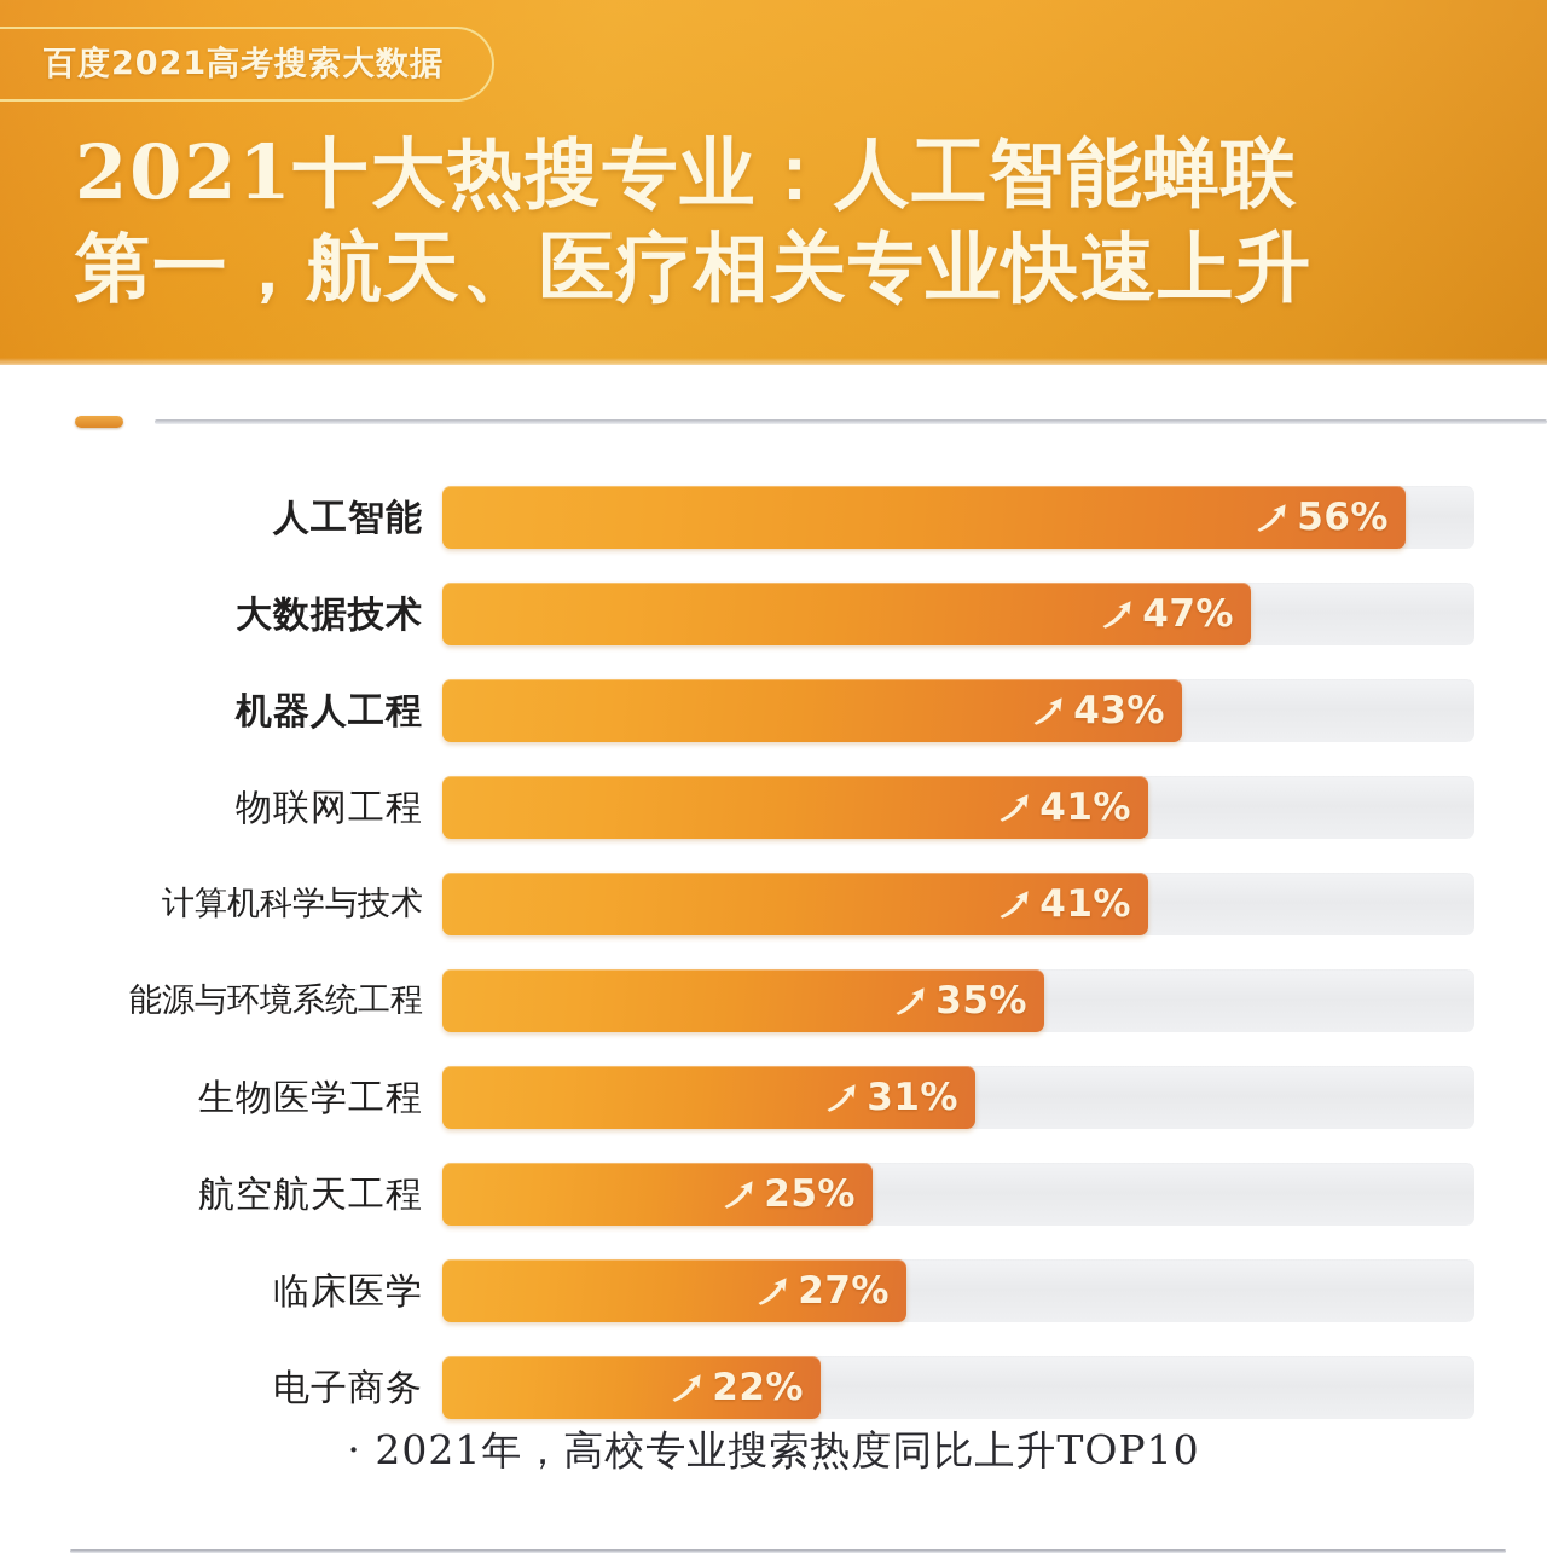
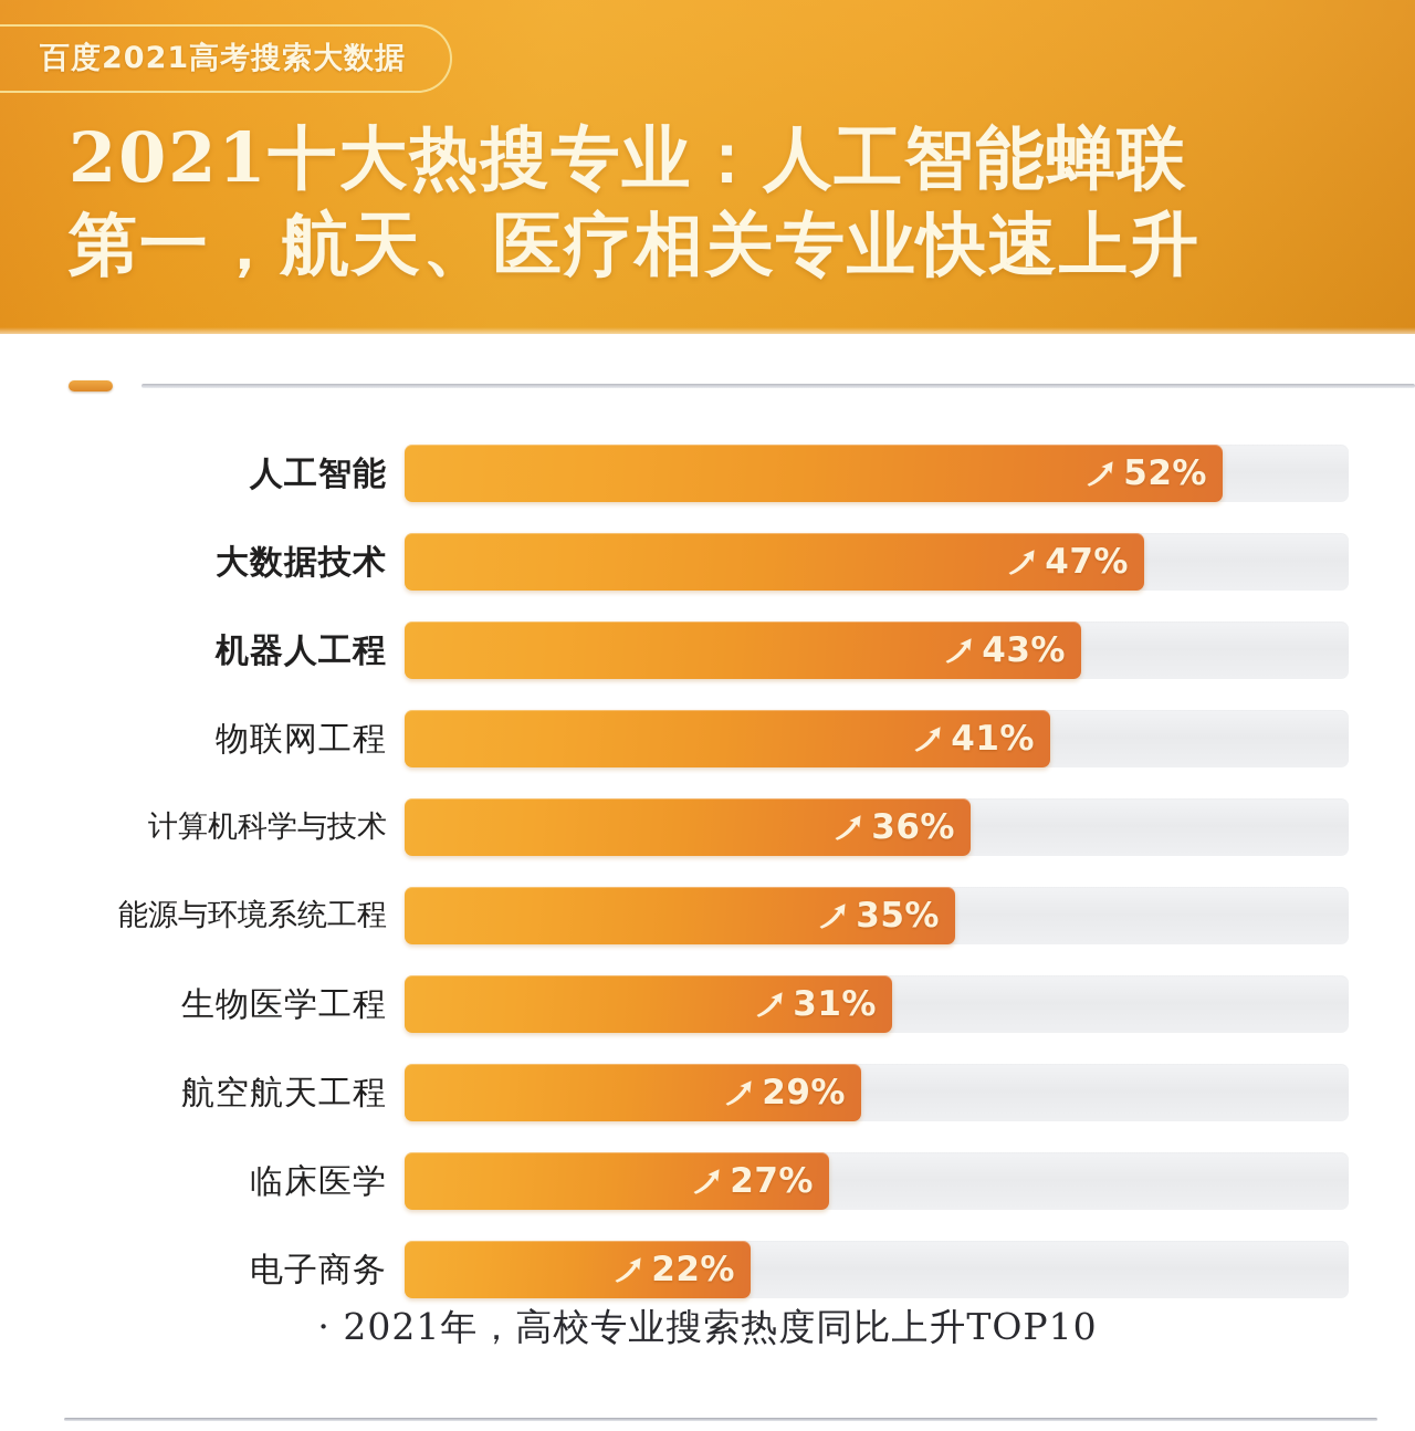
人工智能: 56% -> 52%
计算机科学与技术: 41% -> 36%
航空航天工程: 25% -> 29%
